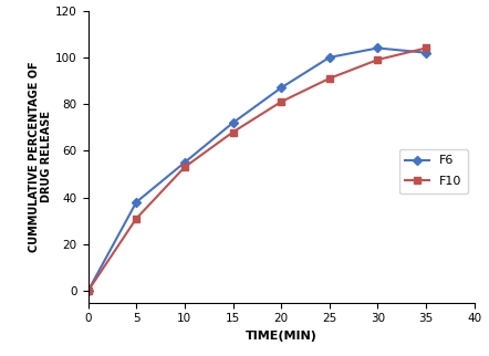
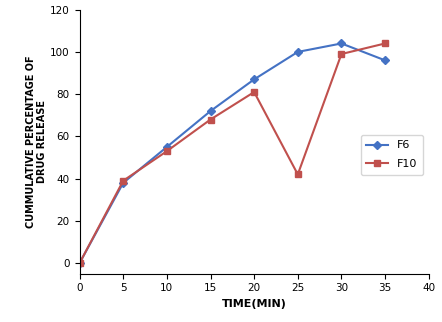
F10/5: 31 -> 39
F10/25: 91 -> 42
F6/35: 102 -> 96
